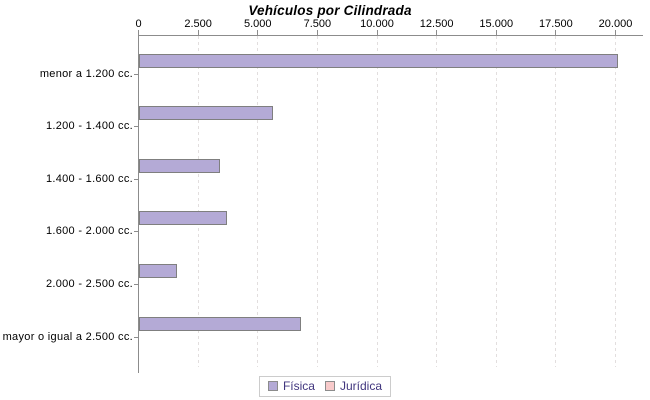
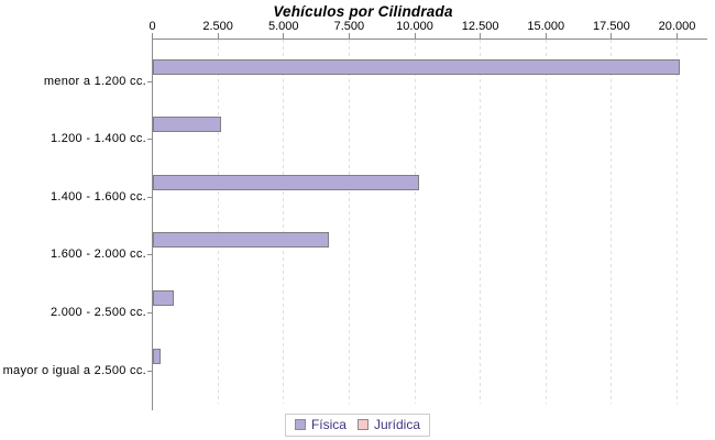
Física/1.200 - 1.400 cc.: 5600 -> 2600
Física/1.400 - 1.600 cc.: 3400 -> 10200
Física/1.600 - 2.000 cc.: 3700 -> 6700
Física/2.000 - 2.500 cc.: 1600 -> 800
Física/mayor o igual a 2.500 cc.: 6800 -> 300
